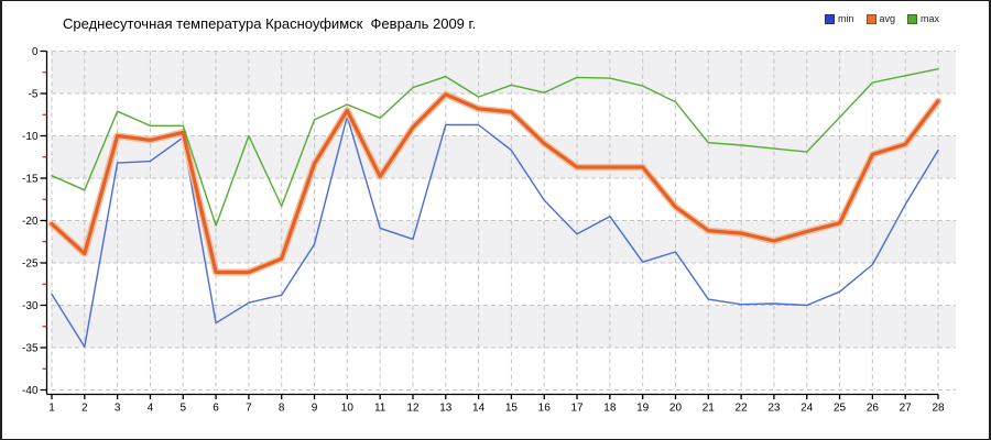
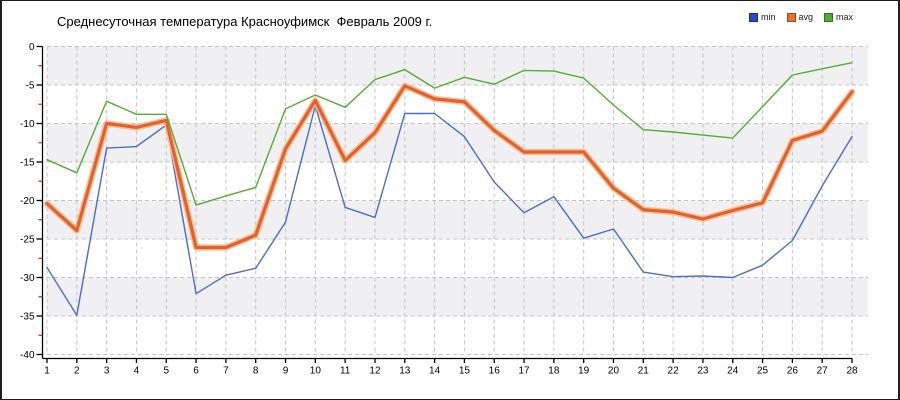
max/7: -10 -> -19
avg/12: -9 -> -11
max/20: -6 -> -8
